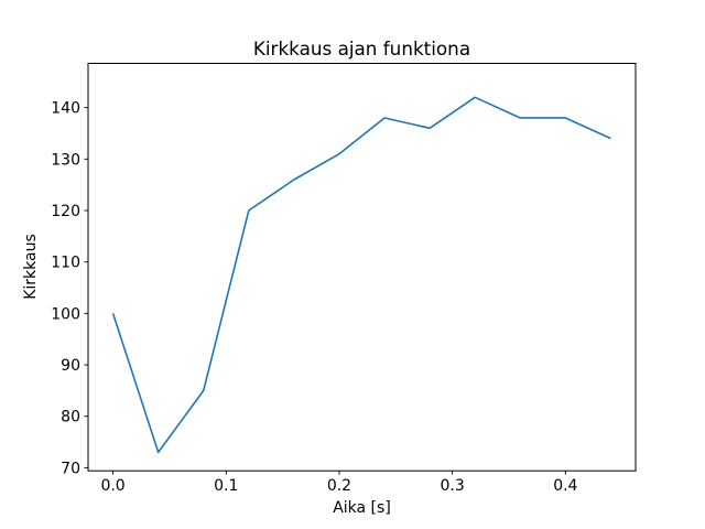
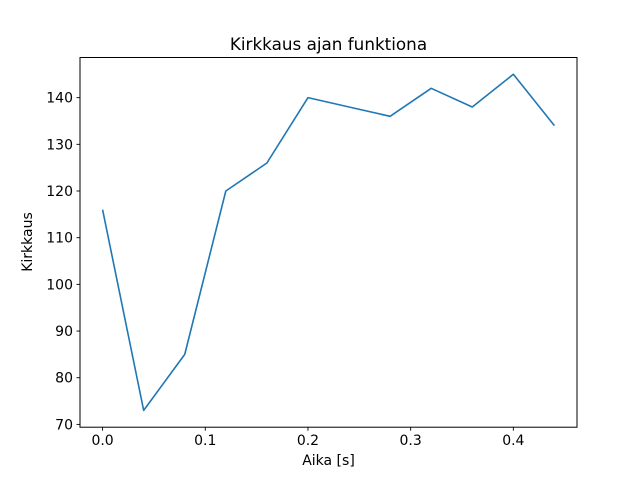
0.0: 100 -> 116
0.2: 131 -> 140
0.4: 138 -> 145
